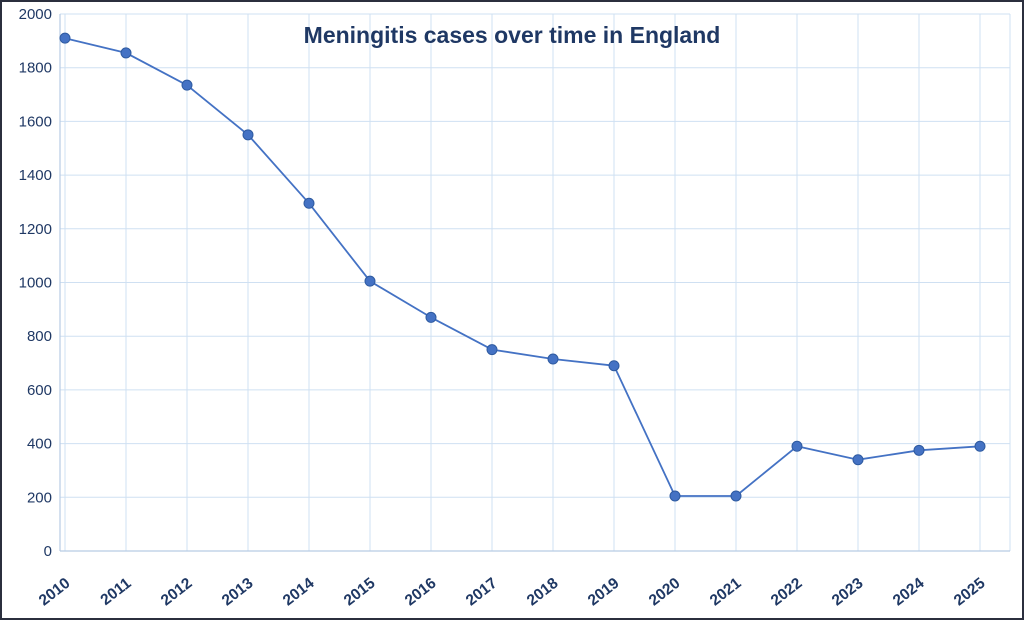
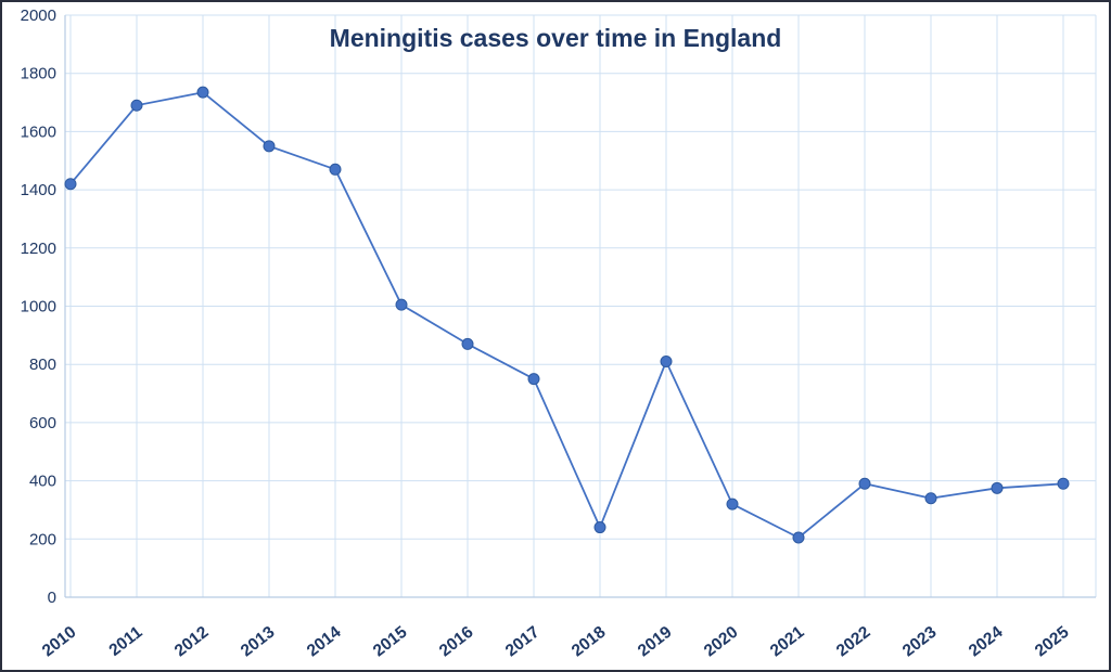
2010: 1910 -> 1420
2011: 1860 -> 1690
2014: 1300 -> 1470
2018: 720 -> 240
2019: 690 -> 810
2020: 200 -> 320
